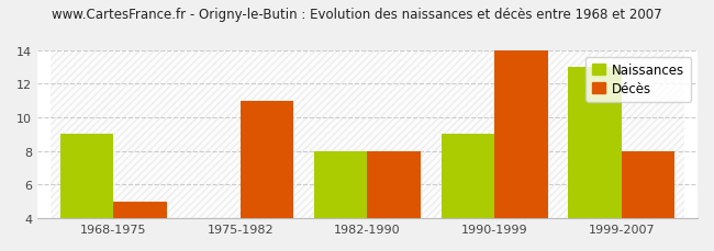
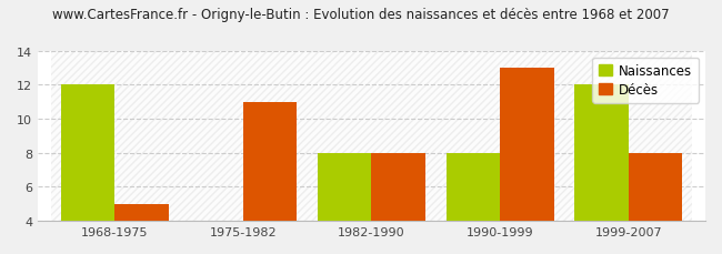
Naissances/1968-1975: 9 -> 12
Naissances/1990-1999: 9 -> 8
Décès/1990-1999: 14 -> 13
Naissances/1999-2007: 13 -> 12
